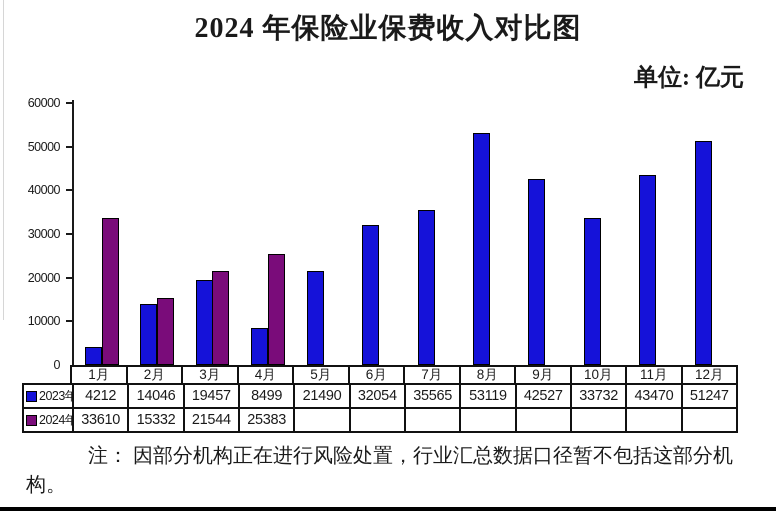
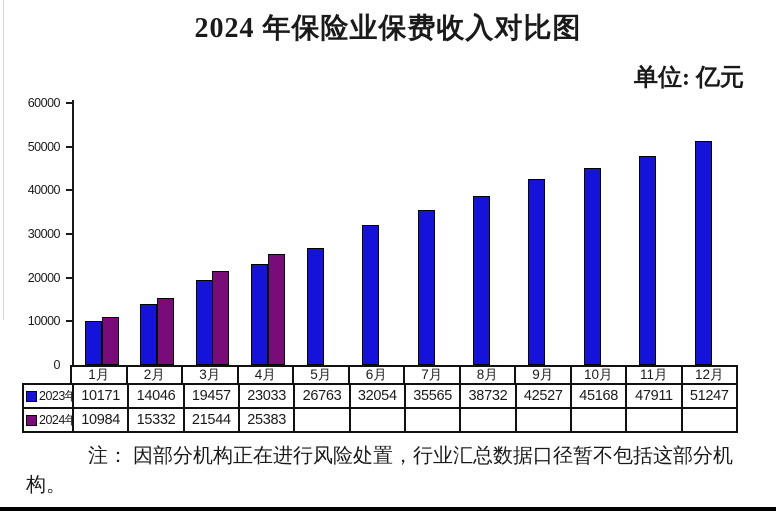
2023年/1月: 4212 -> 10171
2024年/1月: 33610 -> 10984
2023年/4月: 8499 -> 23033
2023年/5月: 21490 -> 26763
2023年/8月: 53119 -> 38732
2023年/10月: 33732 -> 45168
2023年/11月: 43470 -> 47911
